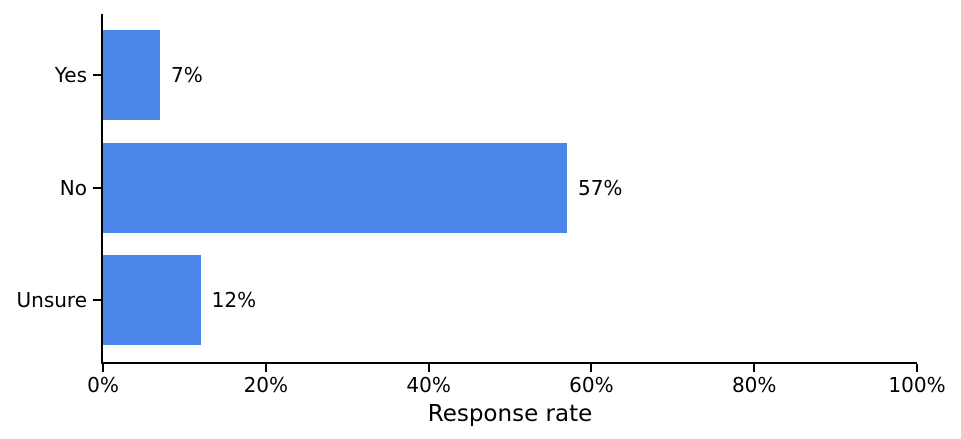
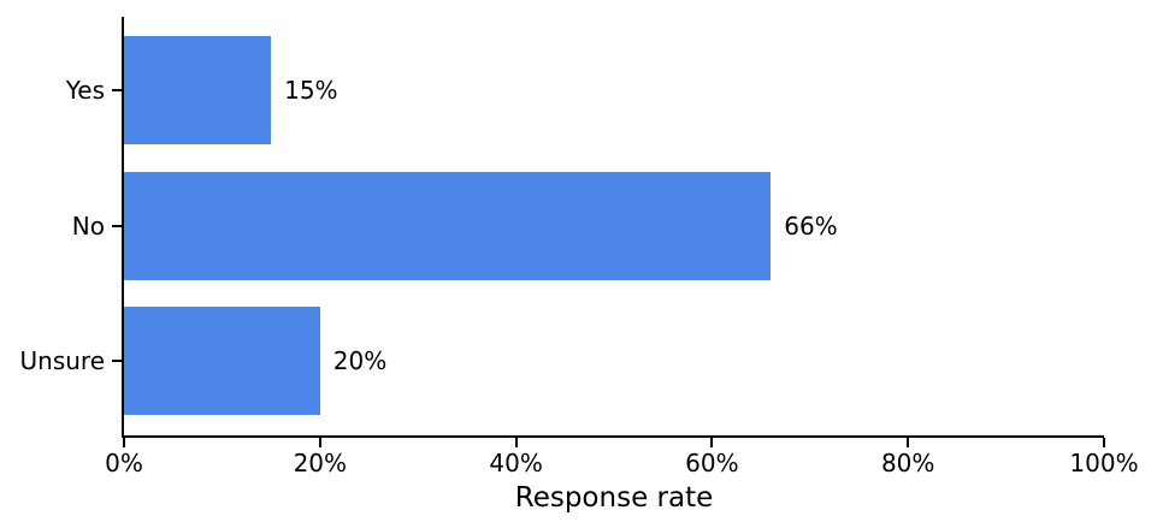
Yes: 7% -> 15%
No: 57% -> 66%
Unsure: 12% -> 20%
